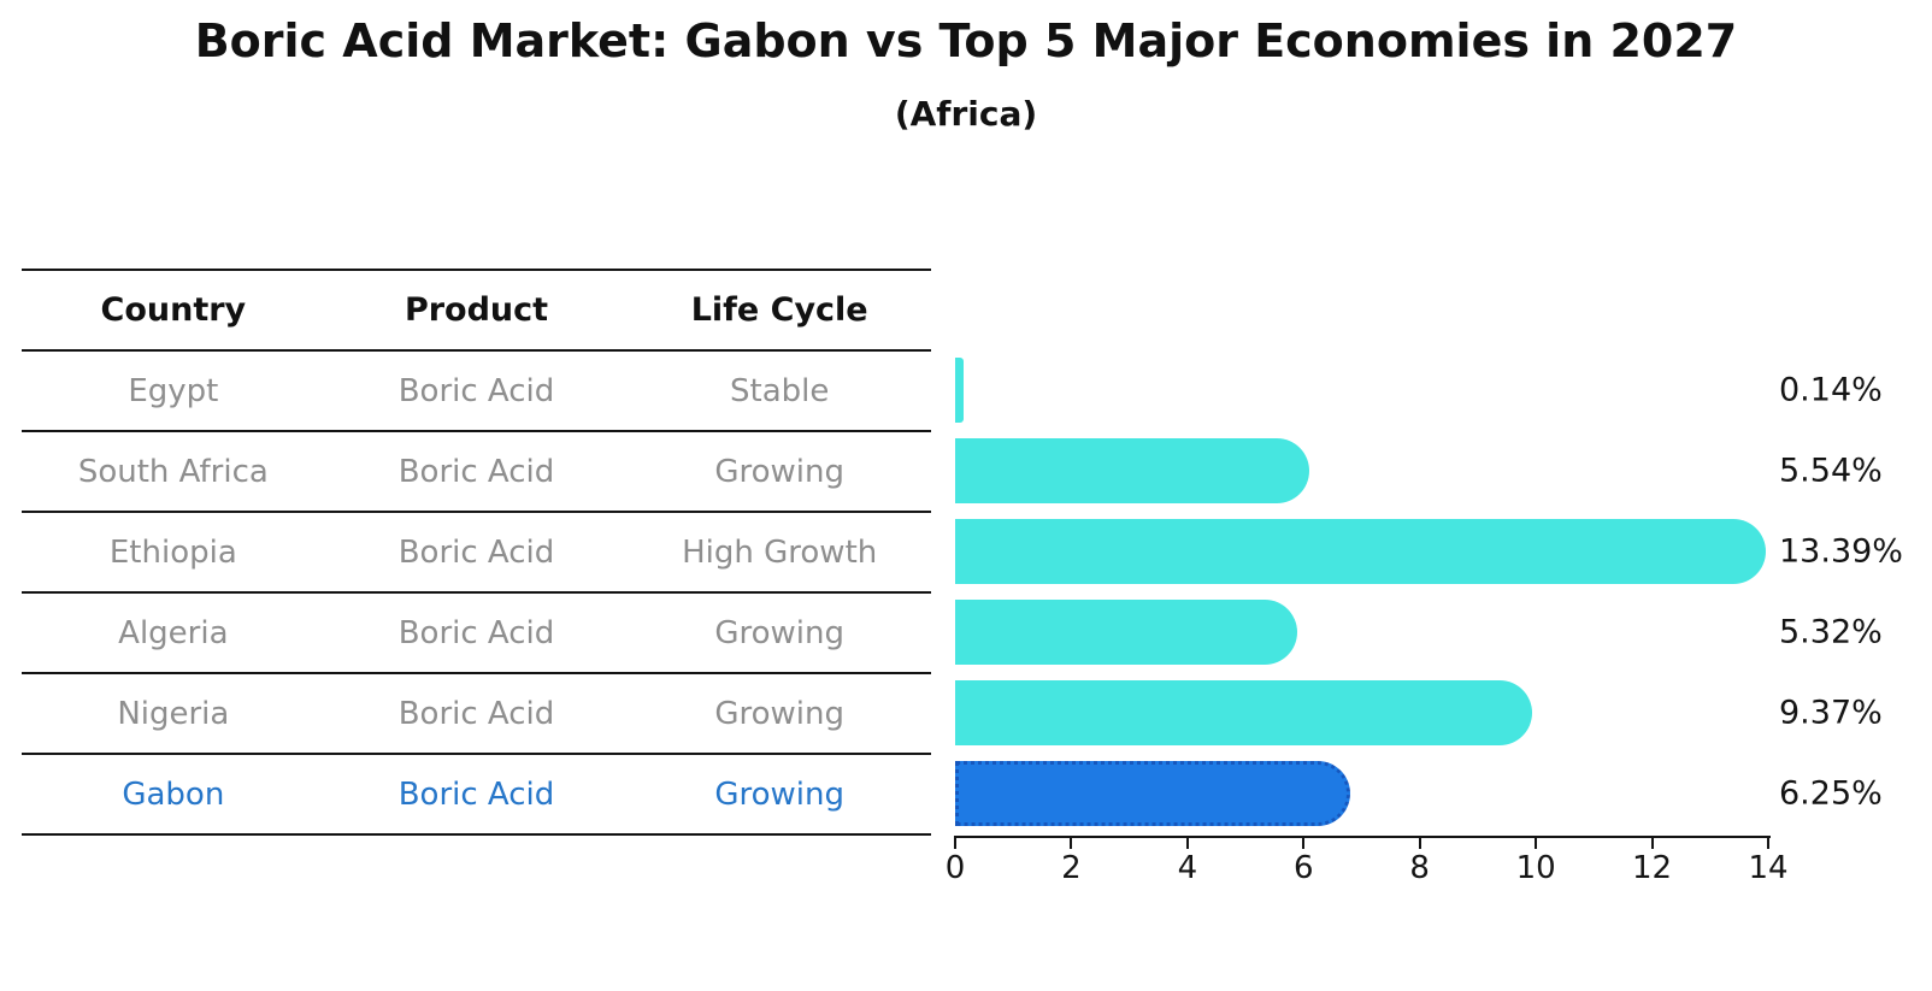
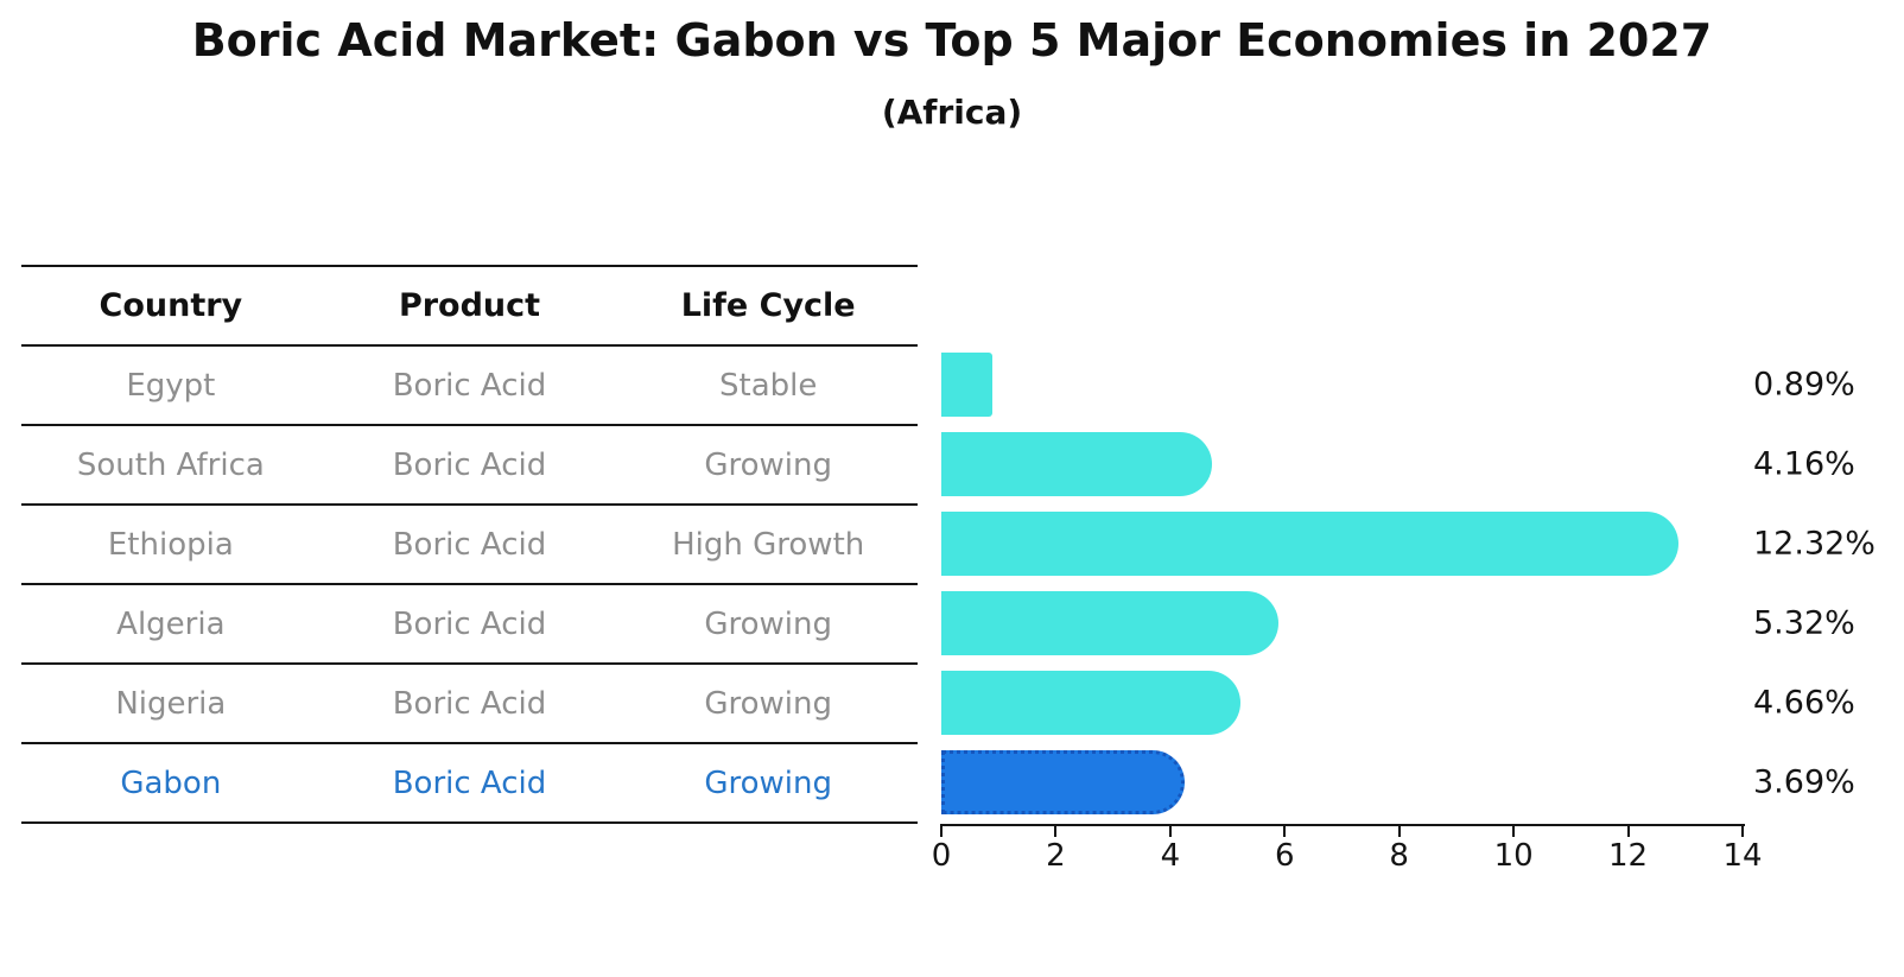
Egypt: 0.14% -> 0.89%
South Africa: 5.54% -> 4.16%
Ethiopia: 13.39% -> 12.32%
Nigeria: 9.37% -> 4.66%
Gabon: 6.25% -> 3.69%
